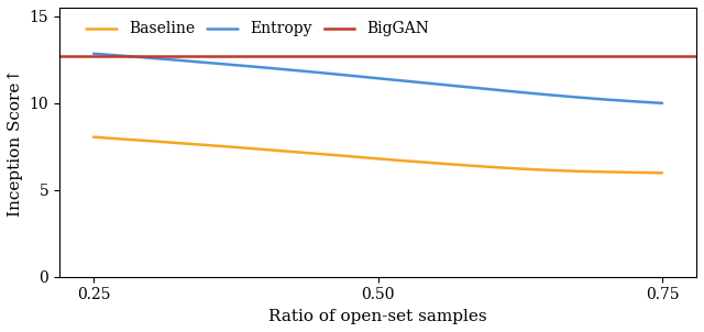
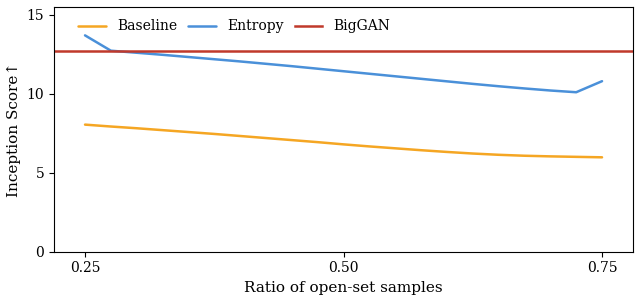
Entropy/0.25: 12.8 -> 13.7
Entropy/0.75: 10.0 -> 10.8
